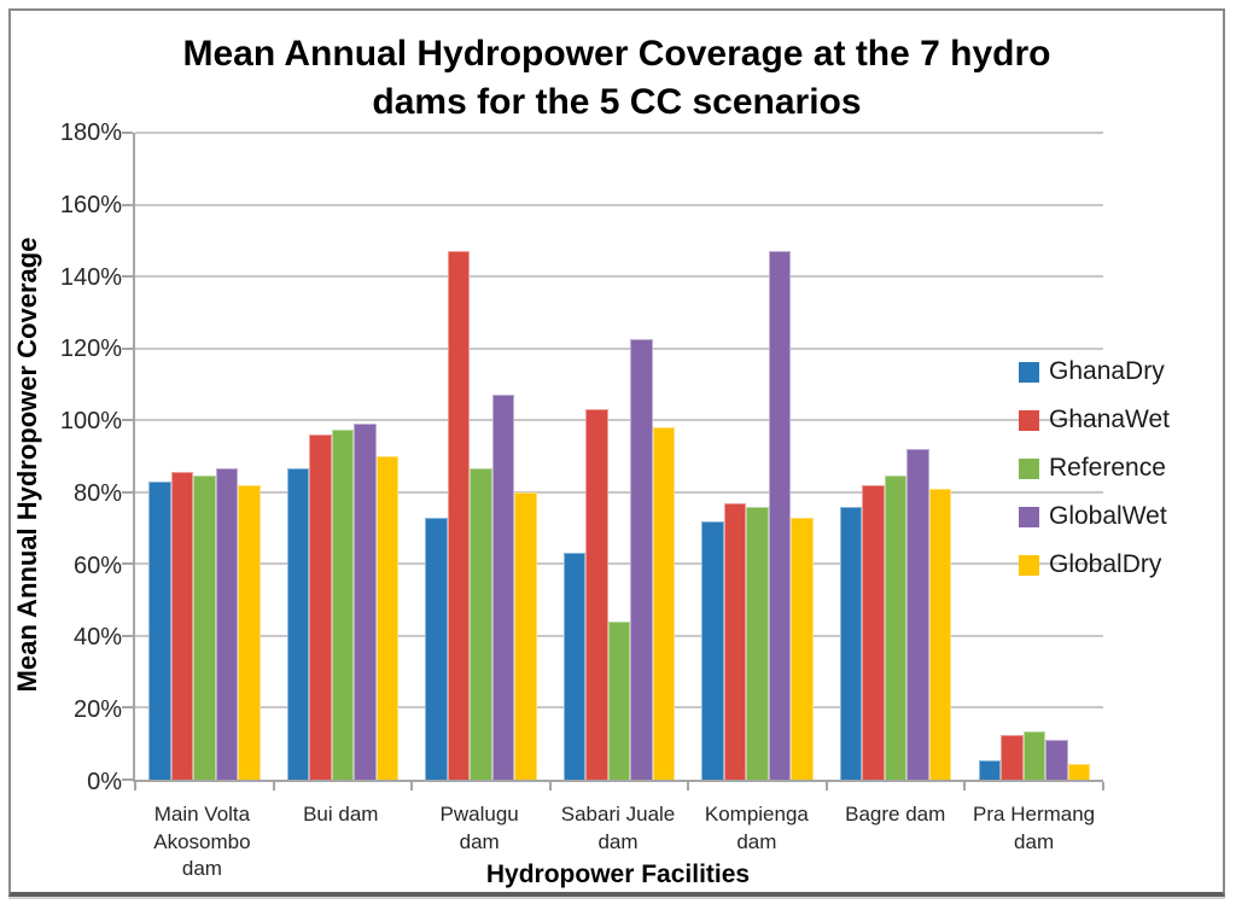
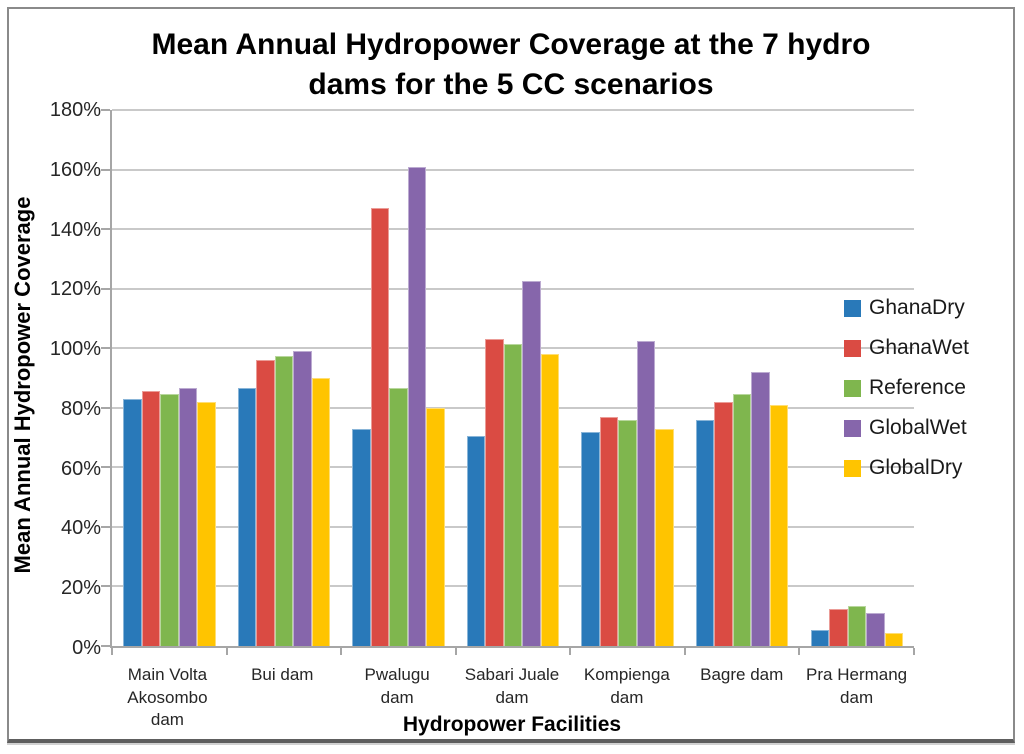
GlobalWet/Pwalugu dam: 107% -> 161%
GhanaDry/Sabari Juale dam: 63% -> 70%
Reference/Sabari Juale dam: 44% -> 102%
GlobalWet/Kompienga dam: 147% -> 102%
